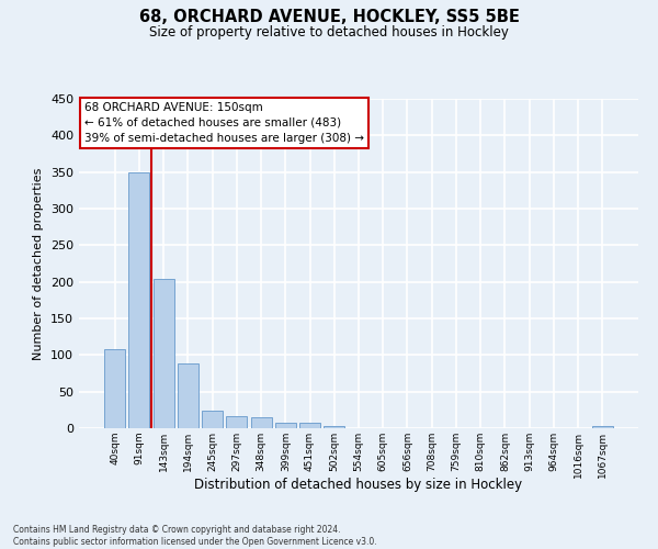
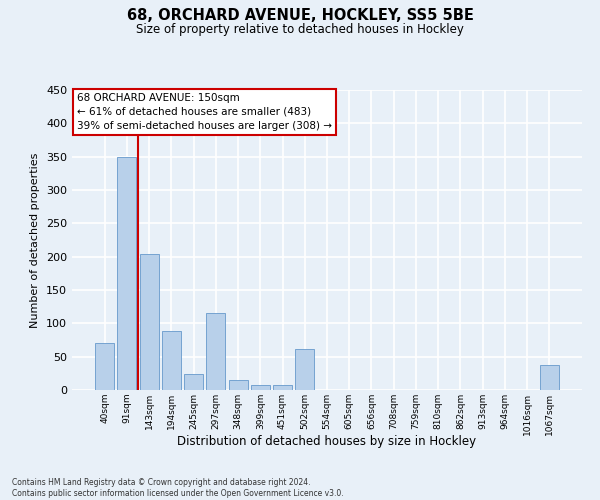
40sqm: 108 -> 70
297sqm: 16 -> 116
502sqm: 3 -> 62
1067sqm: 3 -> 38
